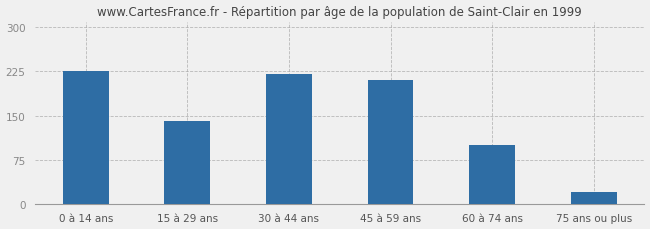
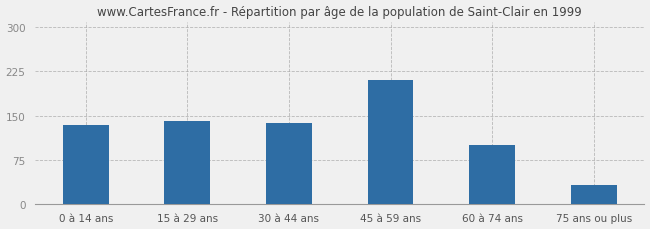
0 à 14 ans: 225 -> 134
30 à 44 ans: 220 -> 138
75 ans ou plus: 20 -> 32
